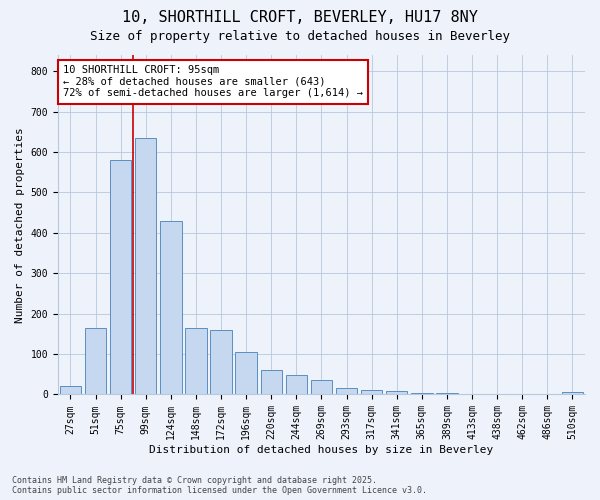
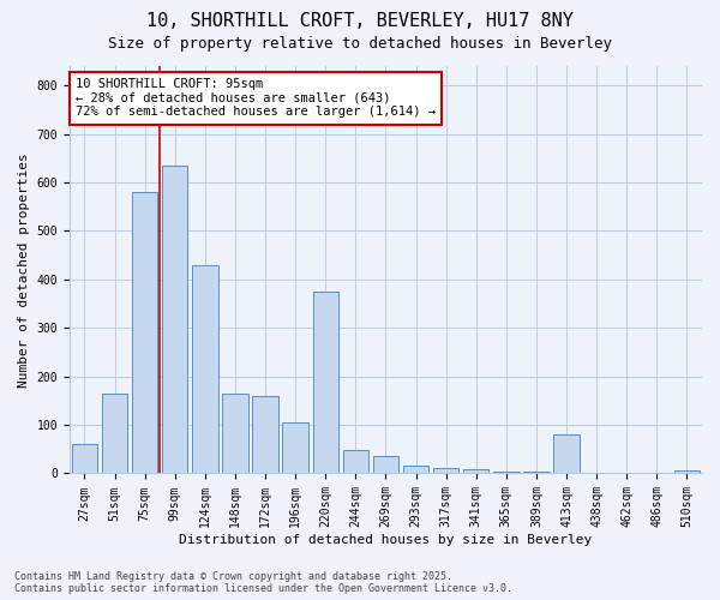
27sqm: 20 -> 60
220sqm: 60 -> 375
413sqm: 2 -> 80
